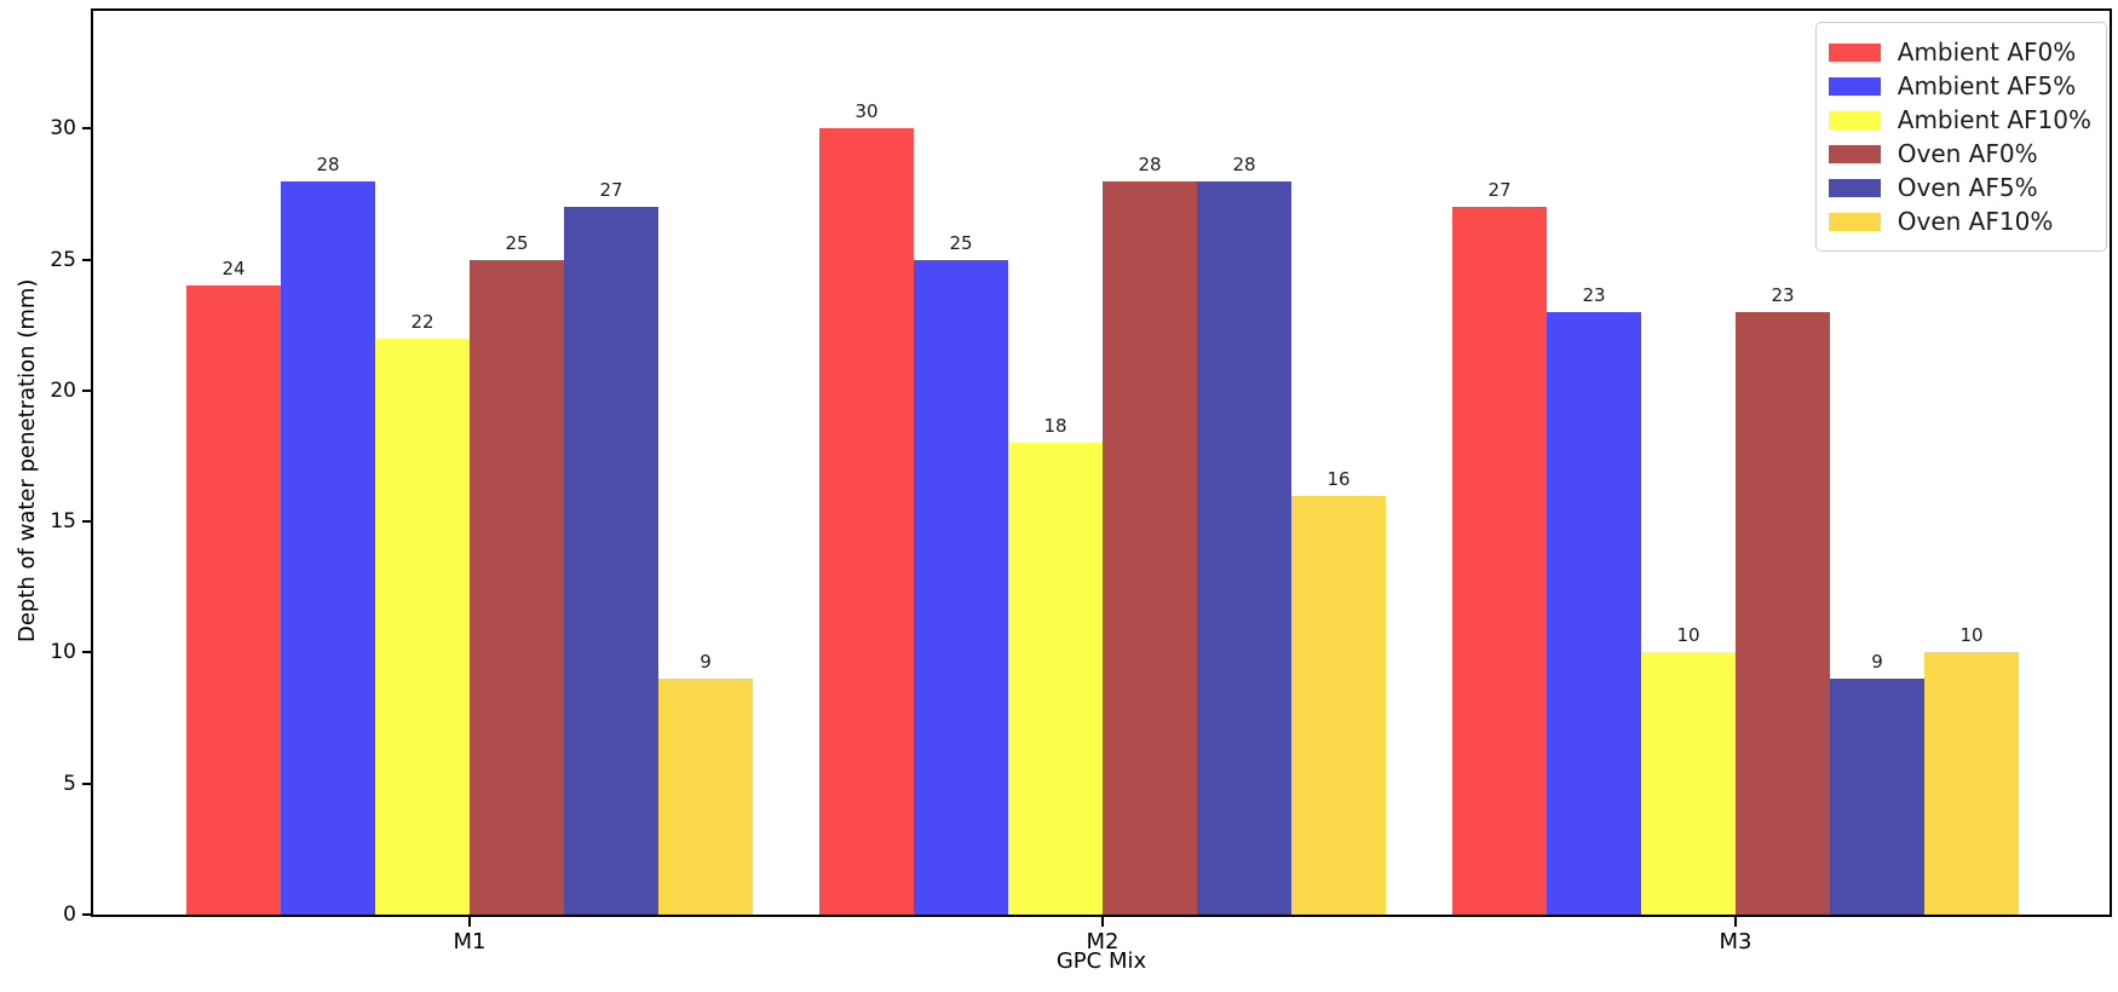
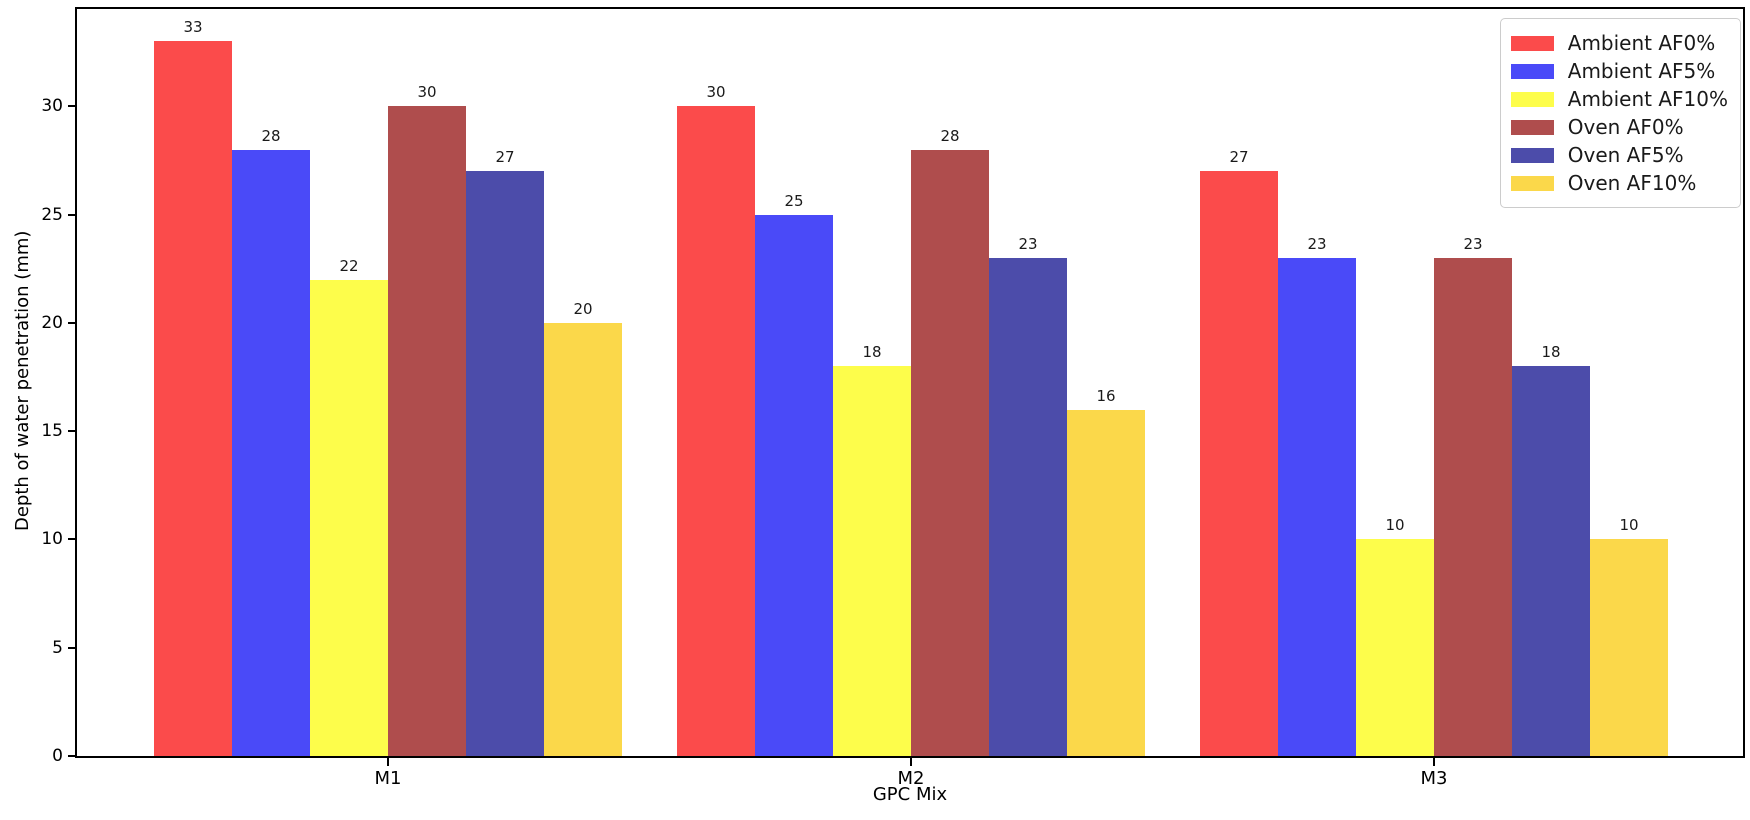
Ambient AF0%/M1: 24 -> 33
Oven AF0%/M1: 25 -> 30
Oven AF10%/M1: 9 -> 20
Oven AF5%/M2: 28 -> 23
Oven AF5%/M3: 9 -> 18
